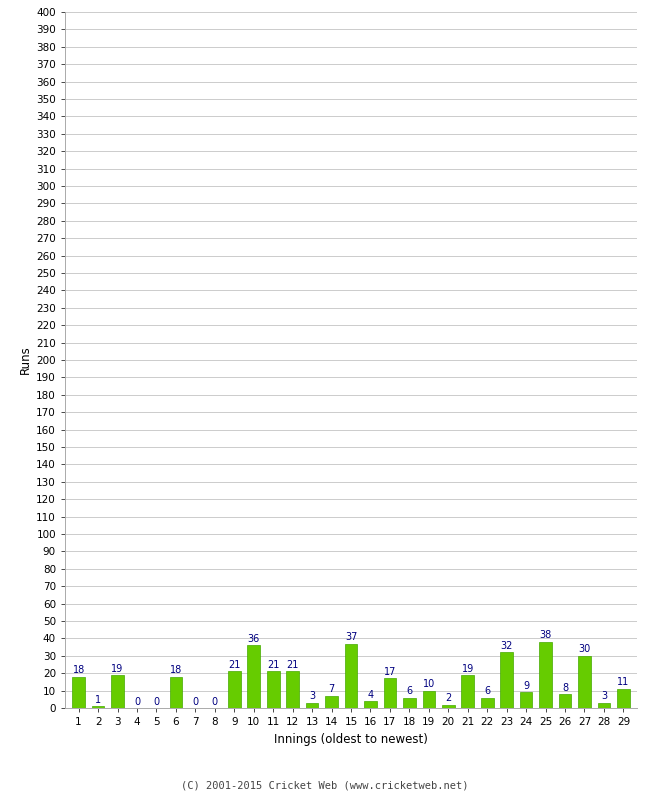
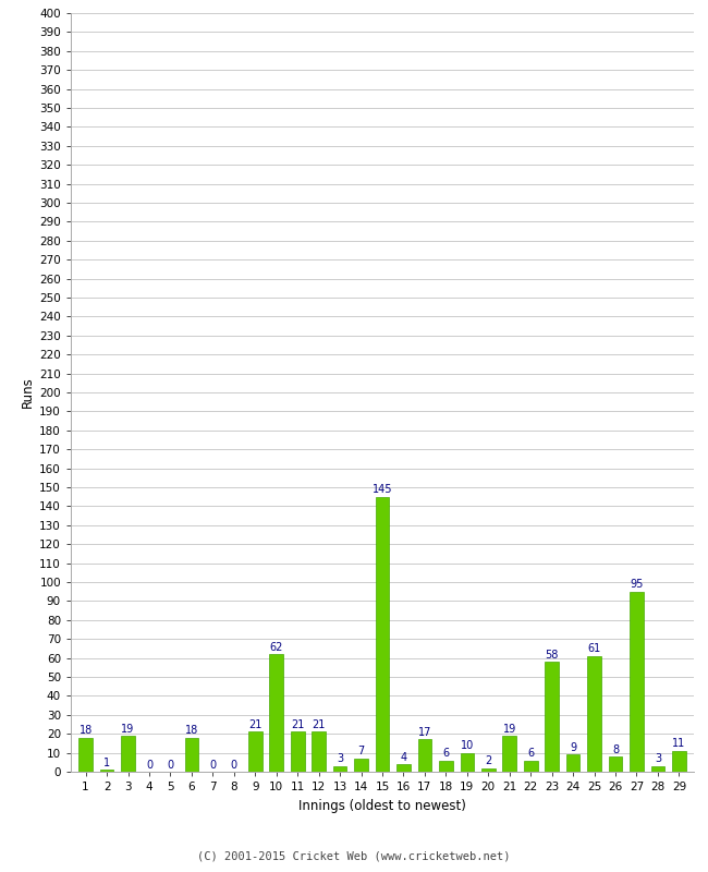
10: 36 -> 62
15: 37 -> 145
23: 32 -> 58
25: 38 -> 61
27: 30 -> 95
